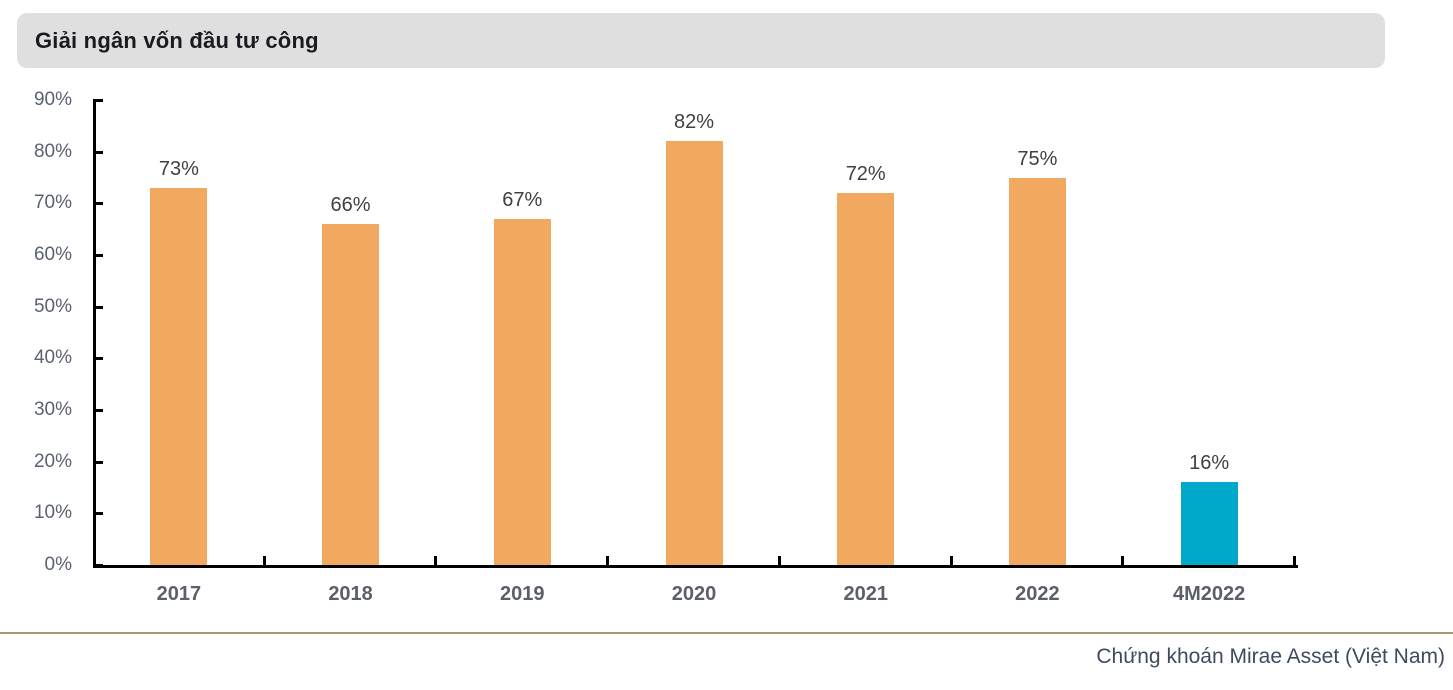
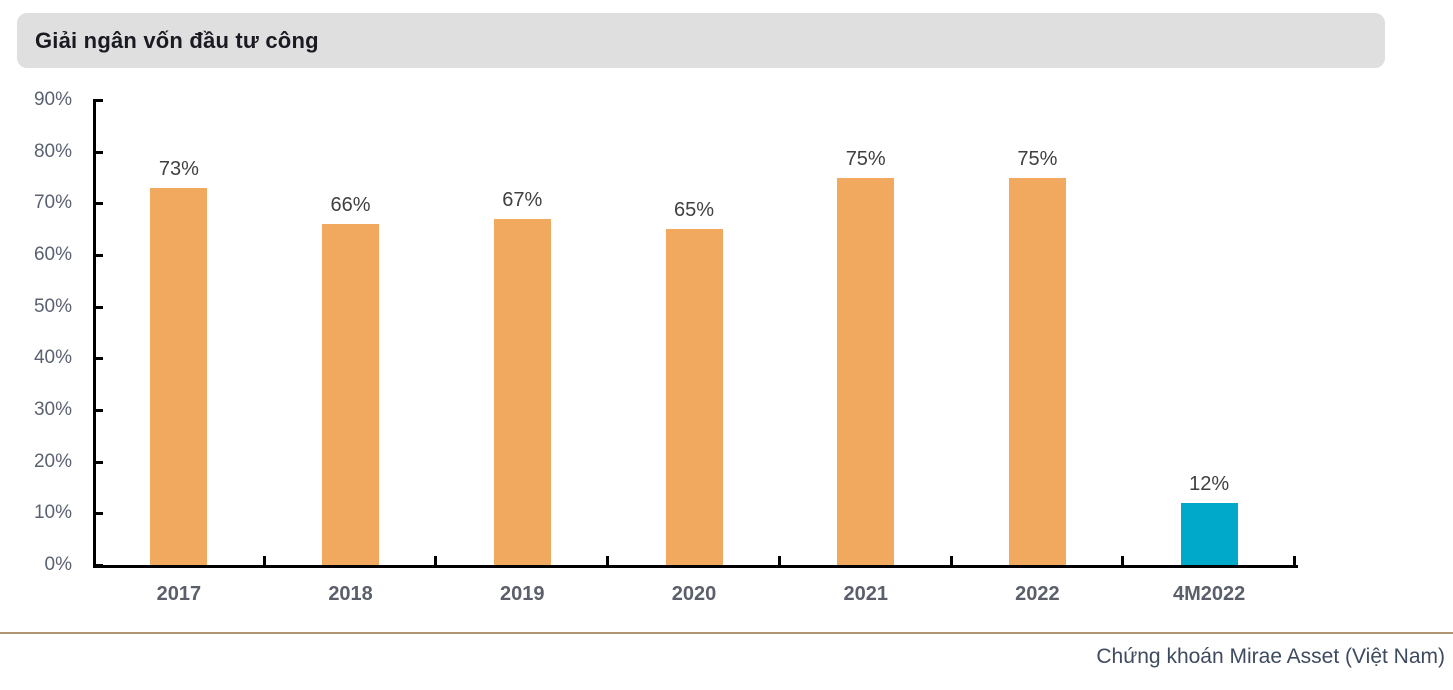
2020: 82% -> 65%
2021: 72% -> 75%
4M2022: 16% -> 12%
